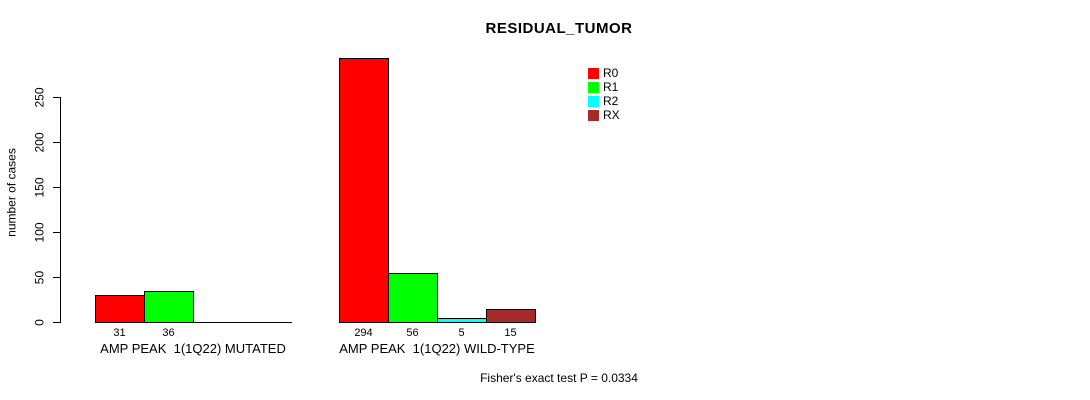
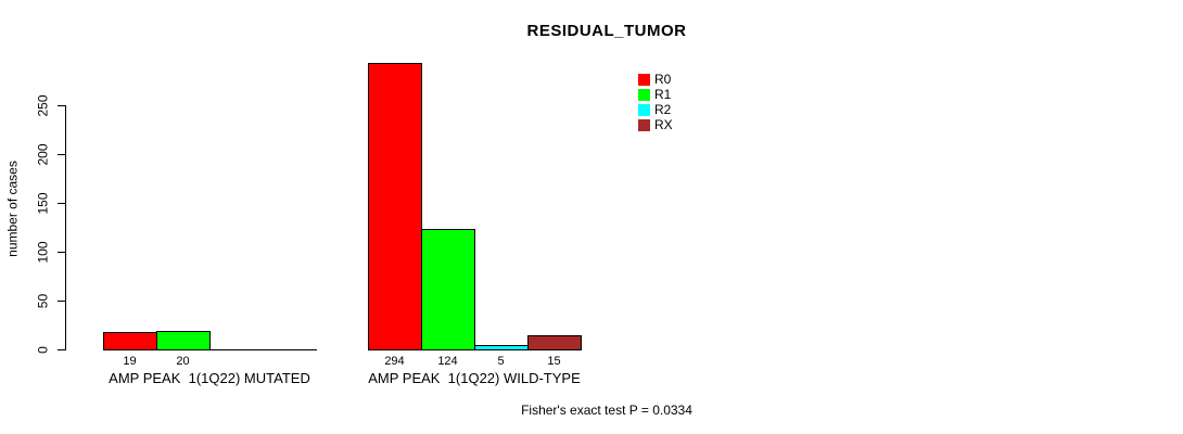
R0/AMP PEAK 1(1Q22) MUTATED: 31 -> 19
R1/AMP PEAK 1(1Q22) MUTATED: 36 -> 20
R1/AMP PEAK 1(1Q22) WILD-TYPE: 56 -> 124
